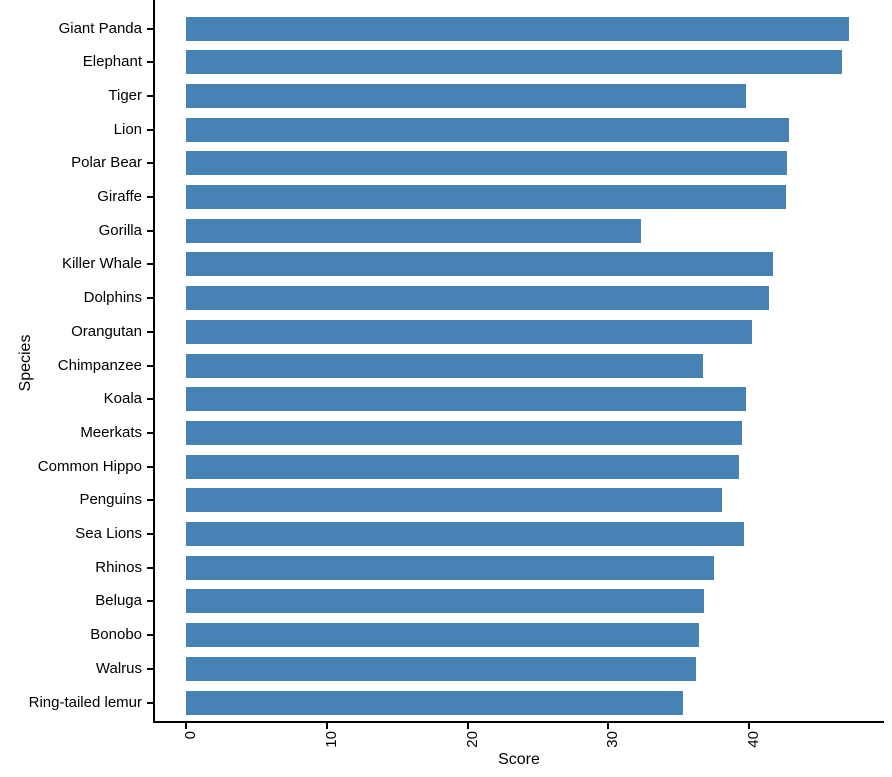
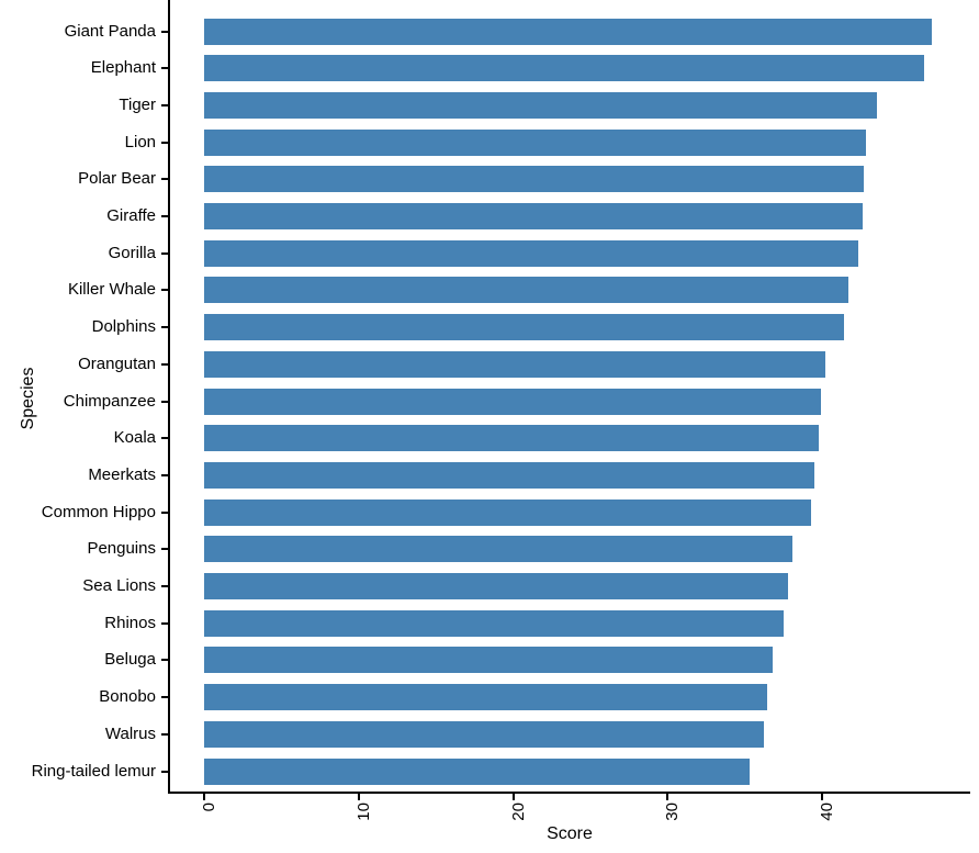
Tiger: 39.8 -> 43.5
Gorilla: 32.3 -> 42.3
Chimpanzee: 36.7 -> 39.9
Sea Lions: 39.6 -> 37.8
